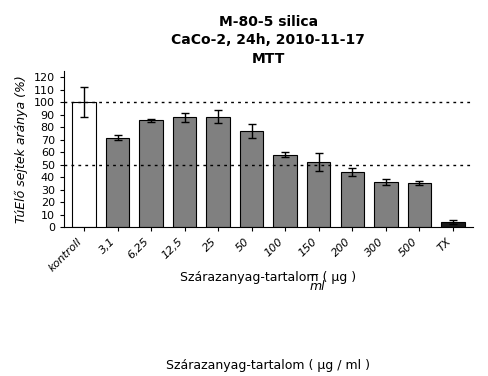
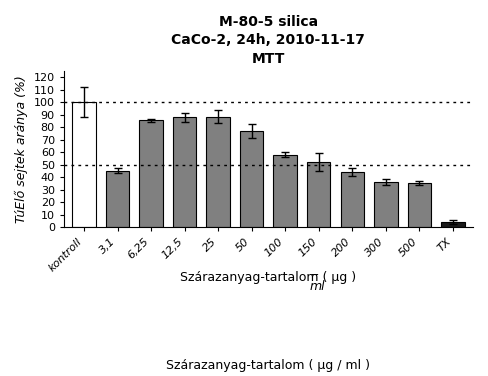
3,1: 72 -> 45
